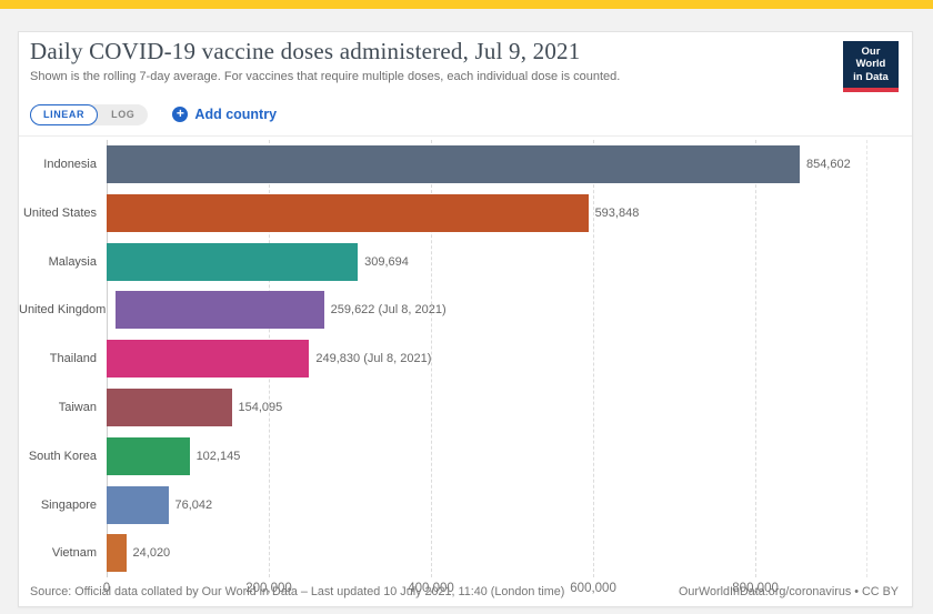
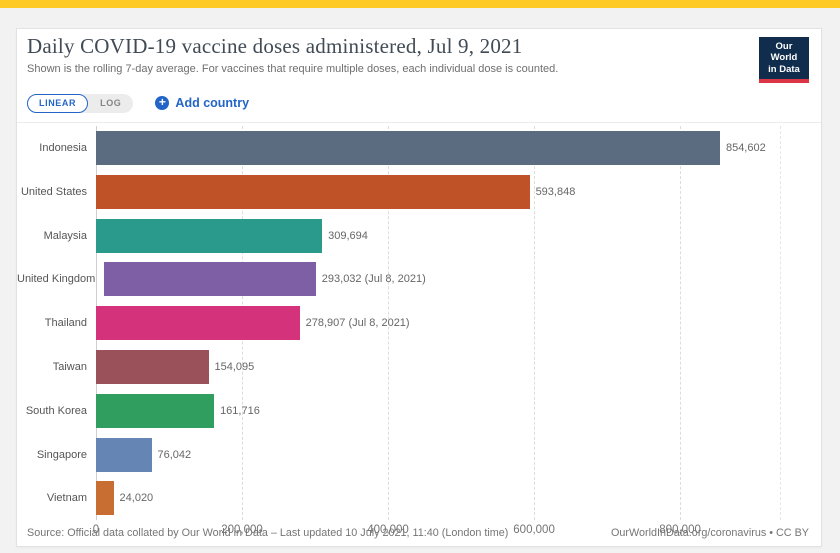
United Kingdom: 259,622 -> 293,032
Thailand: 249,830 -> 278,907
South Korea: 102,145 -> 161,716
